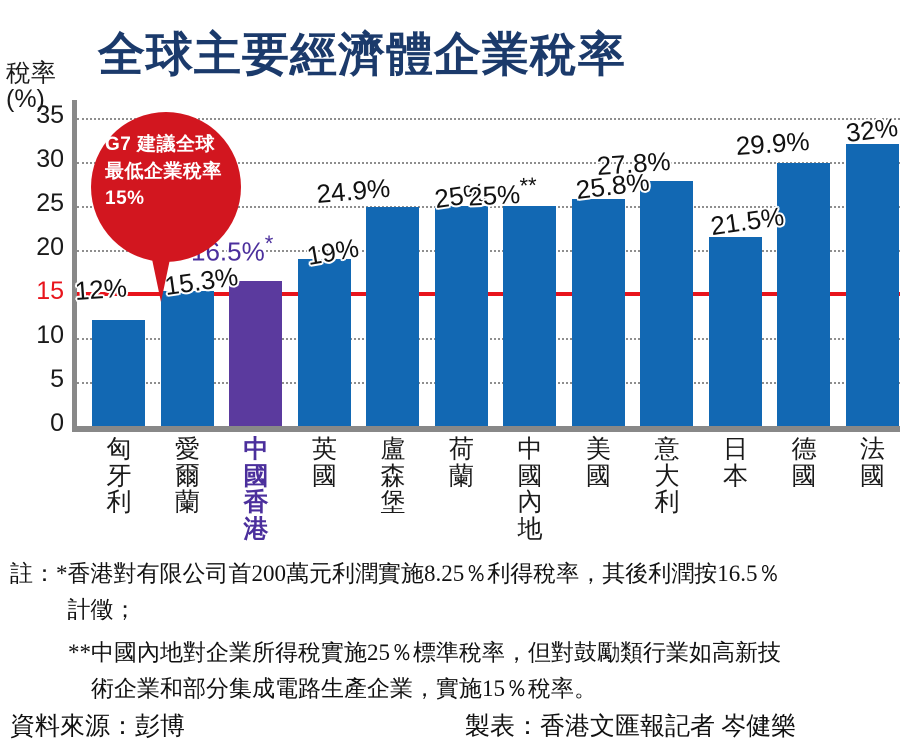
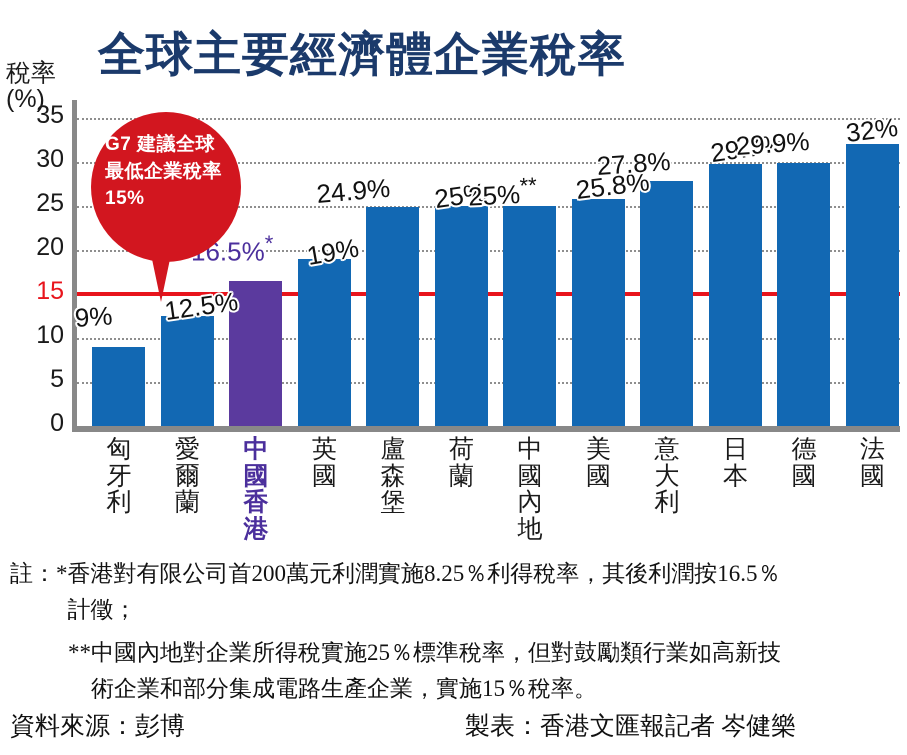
匈牙利: 12% -> 9%
愛爾蘭: 15.3% -> 12.5%
日本: 21.5% -> 29.7%
